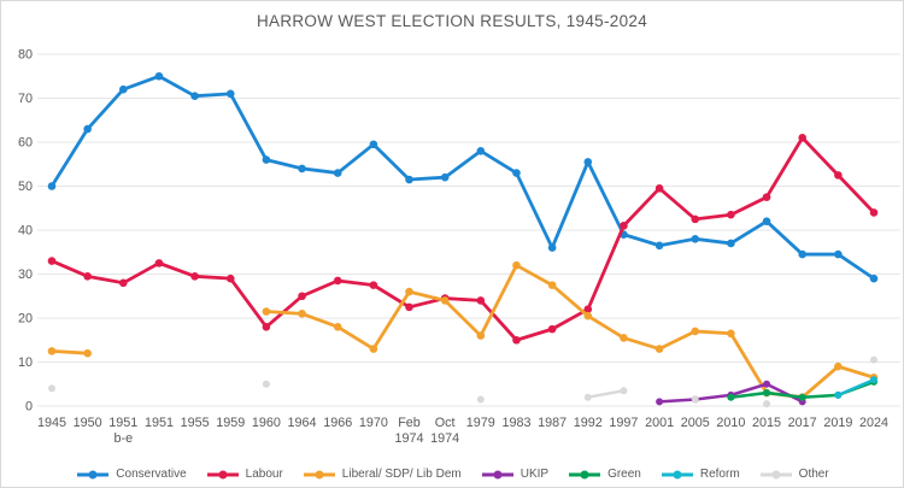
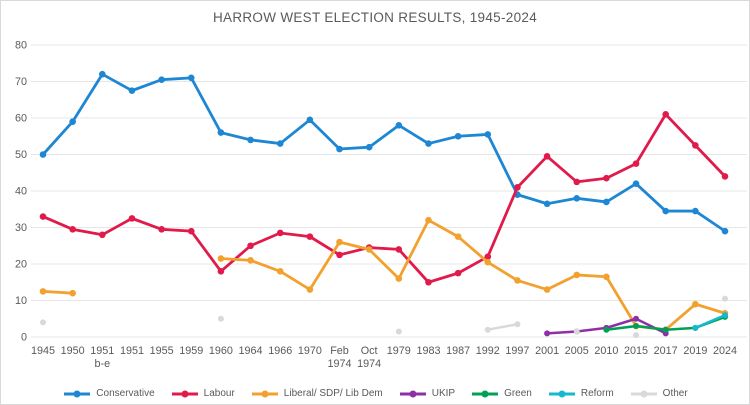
Conservative/1950: 63 -> 59
Conservative/1951: 75 -> 68
Conservative/1987: 36 -> 55
